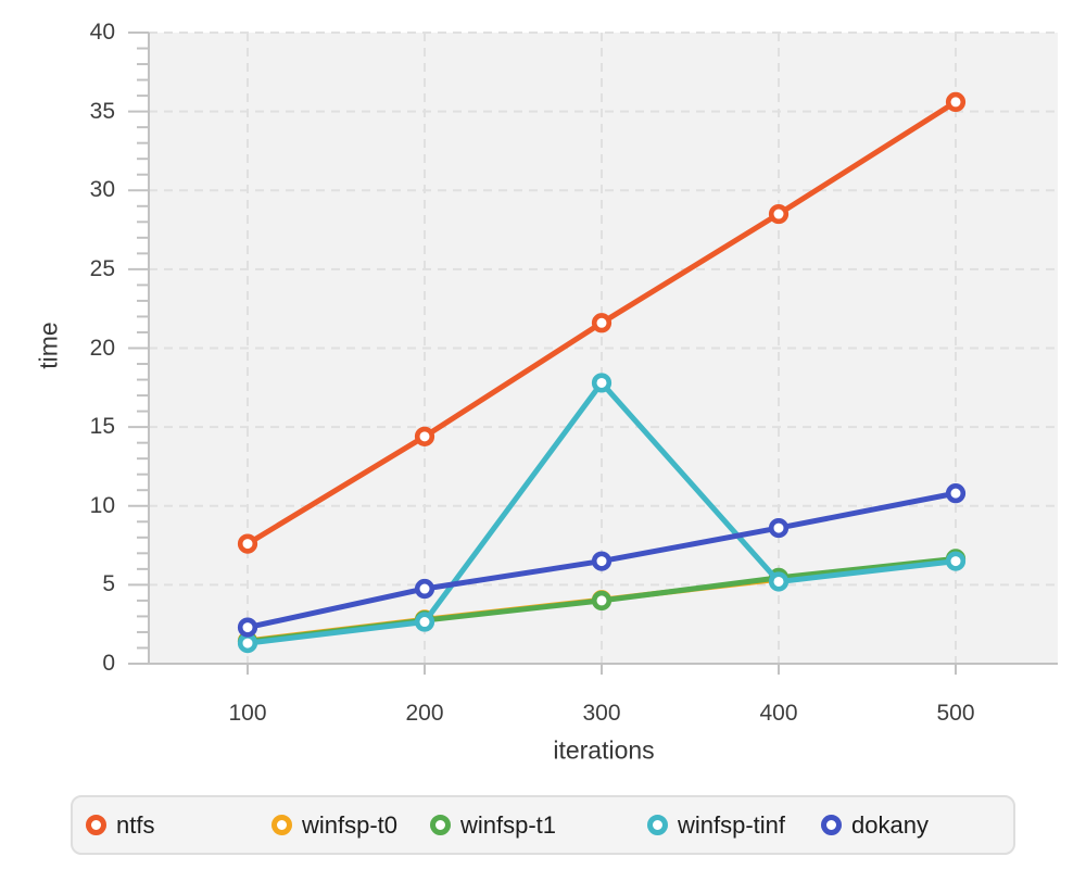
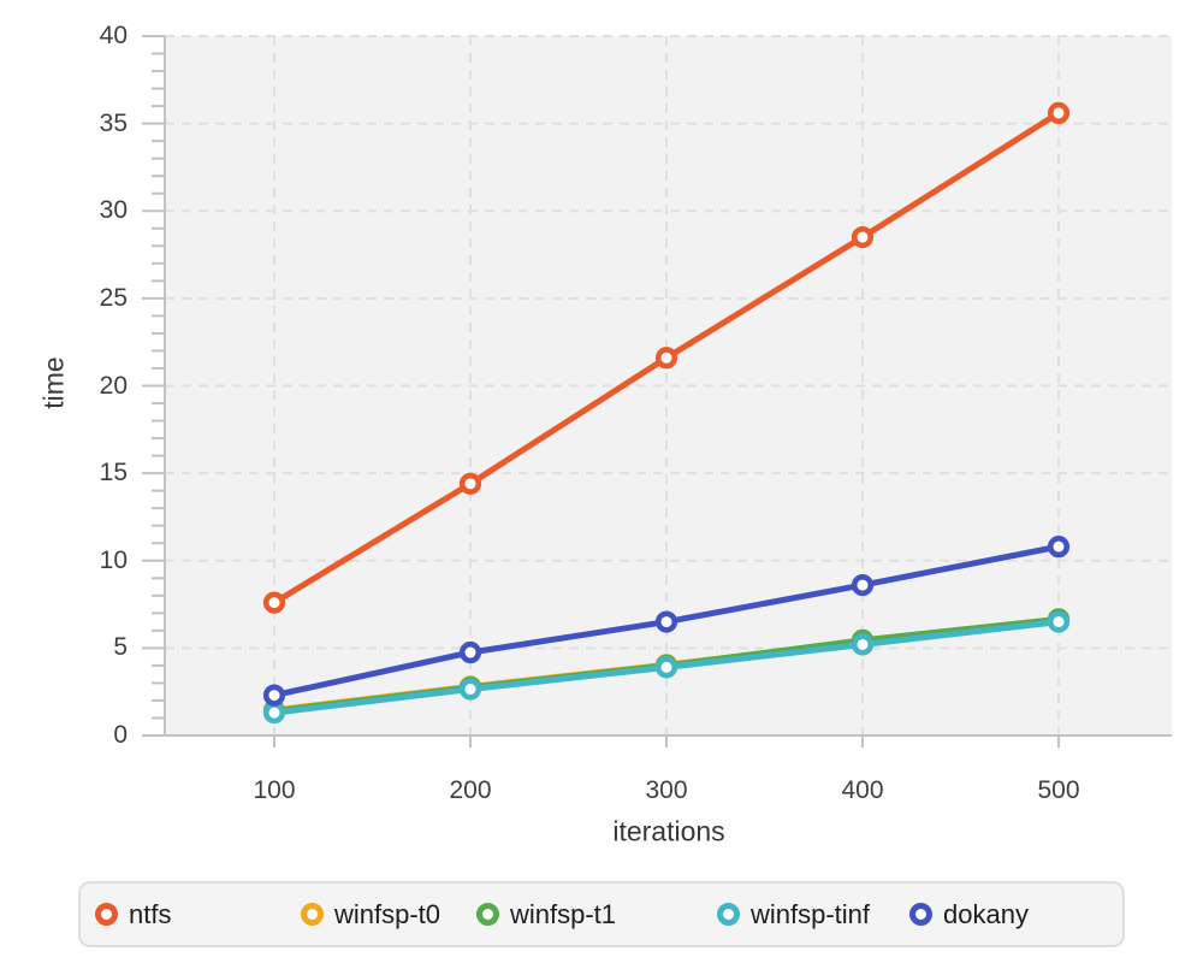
winfsp-tinf/300: 17.8 -> 3.9
